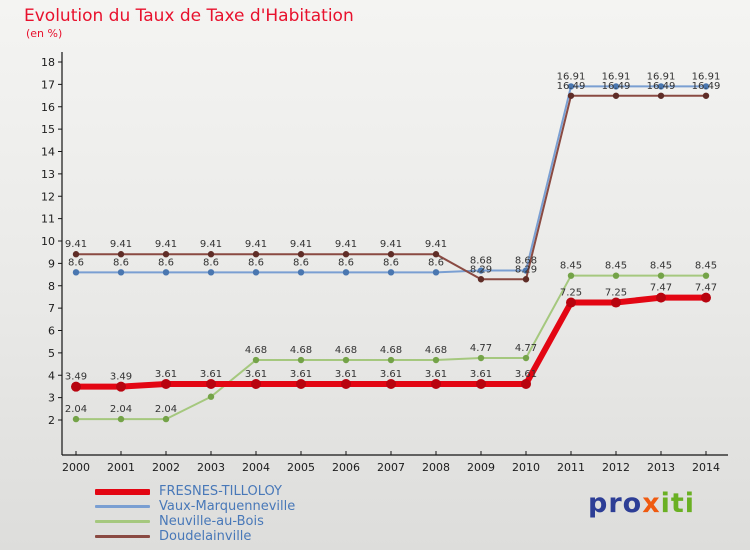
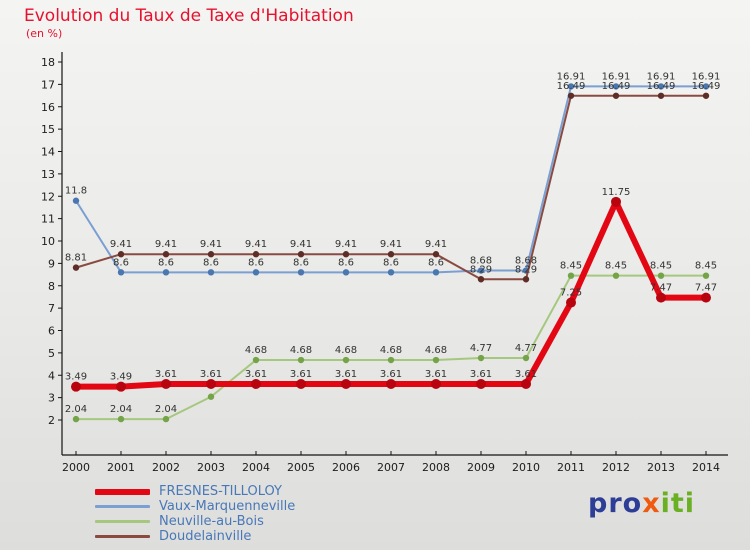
Vaux-Marquenneville/2000: 8.6 -> 11.8
Doudelainville/2000: 9.41 -> 8.81
FRESNES-TILLOLOY/2012: 7.25 -> 11.75
